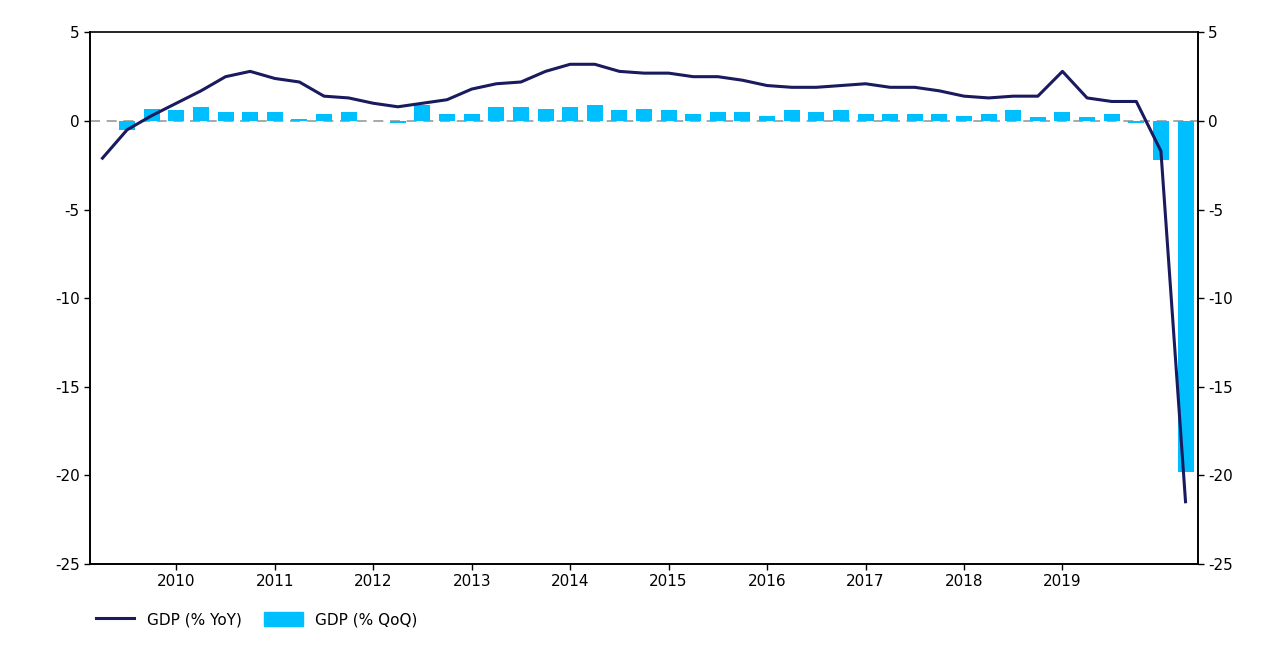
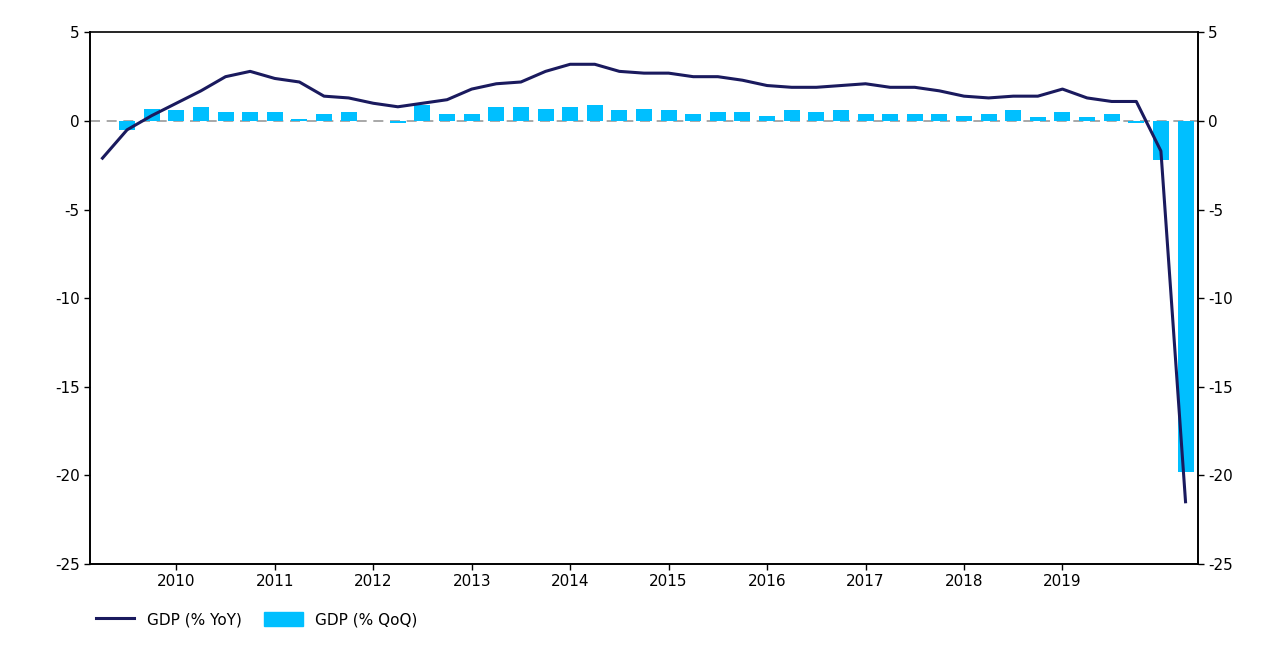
GDP (% YoY)/2019: 2.8 -> 1.8
